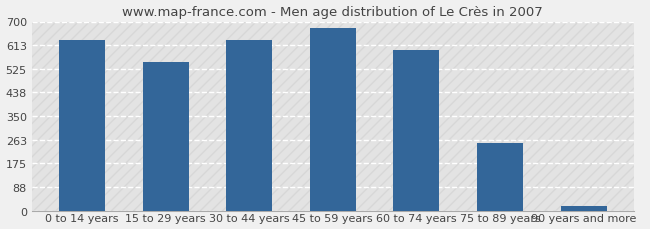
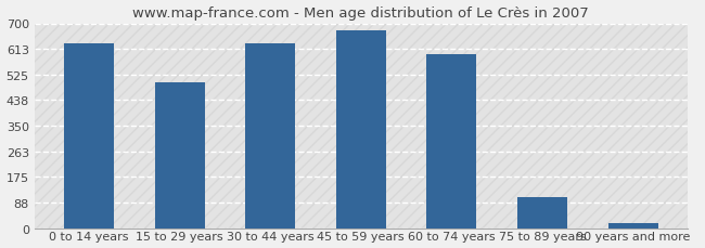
15 to 29 years: 549 -> 500
75 to 89 years: 252 -> 105
